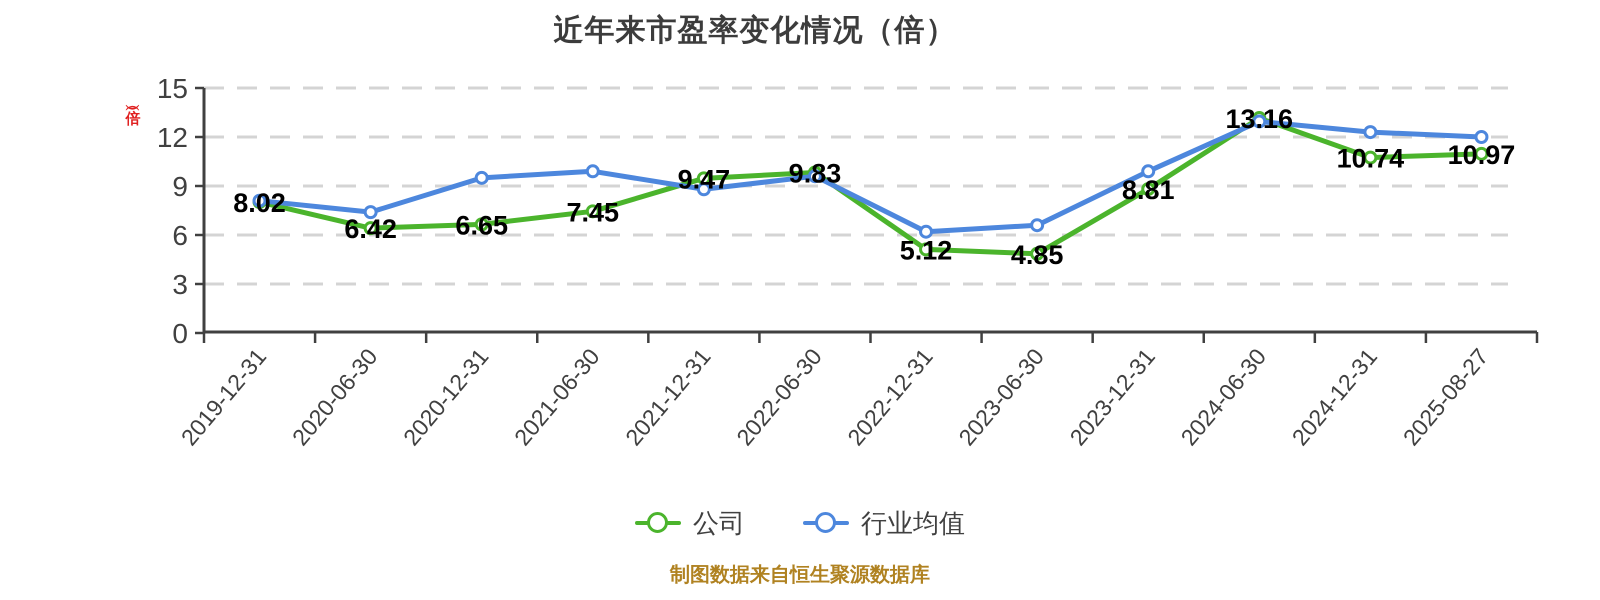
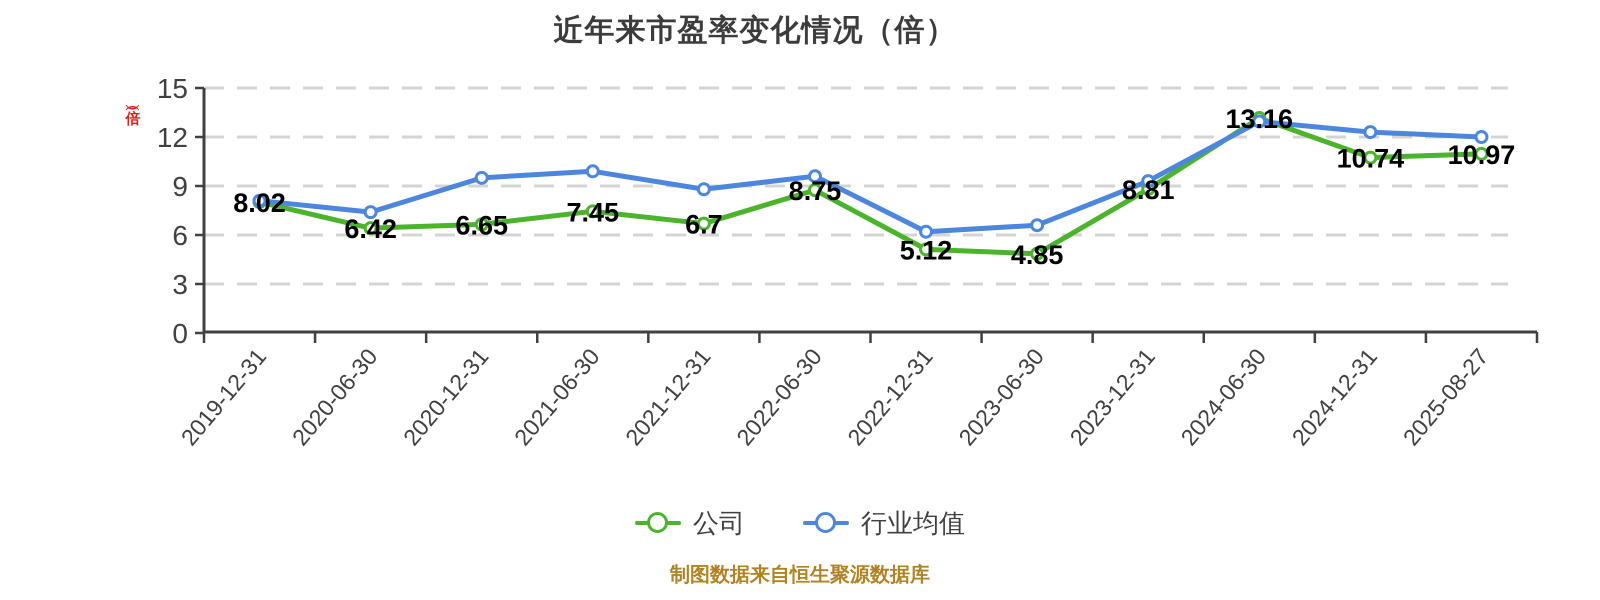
公司/2021-12-31: 9.47 -> 6.7
公司/2022-06-30: 9.83 -> 8.75
行业均值/2023-12-31: 9.9 -> 9.3
